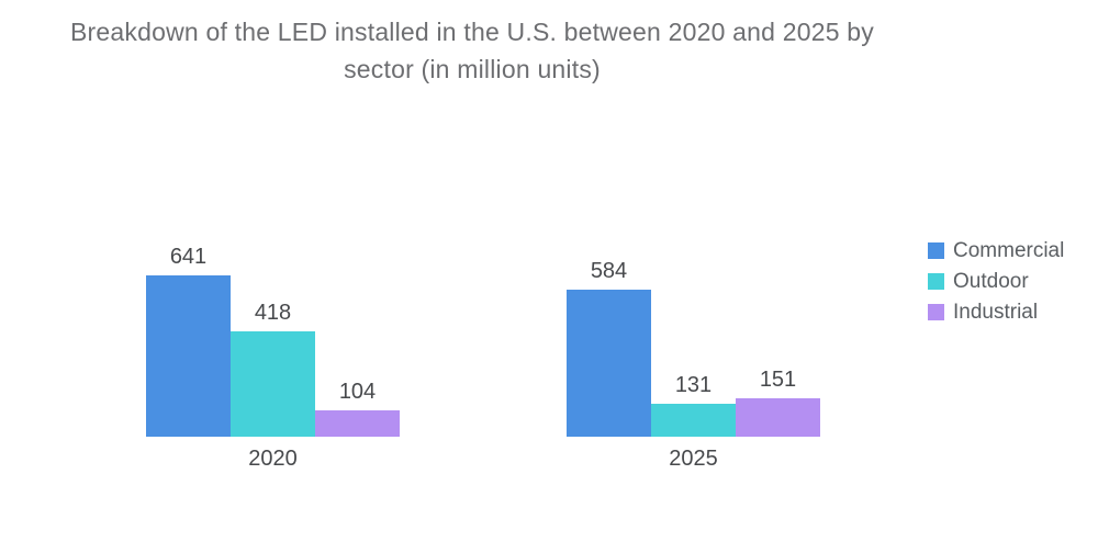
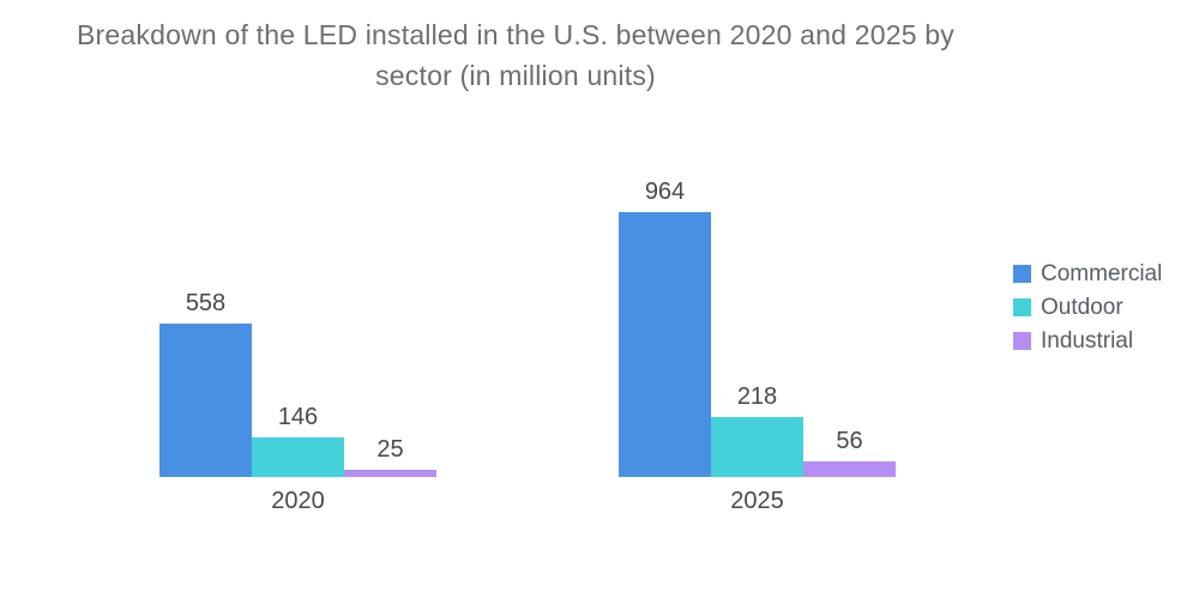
Commercial/2020: 641 -> 558
Outdoor/2020: 418 -> 146
Industrial/2020: 104 -> 25
Commercial/2025: 584 -> 964
Outdoor/2025: 131 -> 218
Industrial/2025: 151 -> 56
